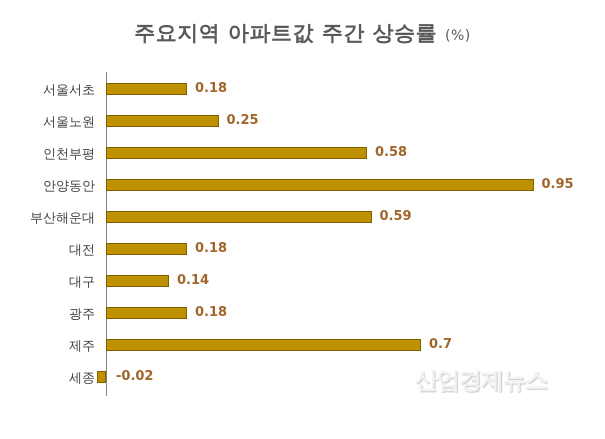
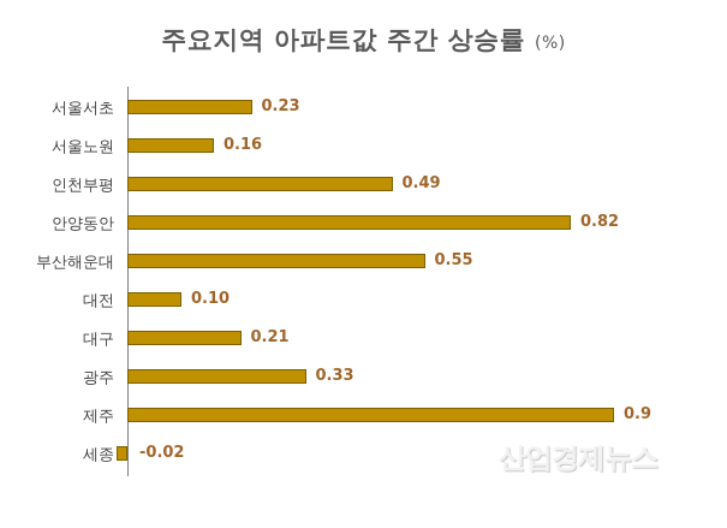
서울서초: 0.18 -> 0.23
서울노원: 0.25 -> 0.16
인천부평: 0.58 -> 0.49
안양동안: 0.95 -> 0.82
부산해운대: 0.59 -> 0.55
대전: 0.18 -> 0.10
대구: 0.14 -> 0.21
광주: 0.18 -> 0.33
제주: 0.7 -> 0.9
